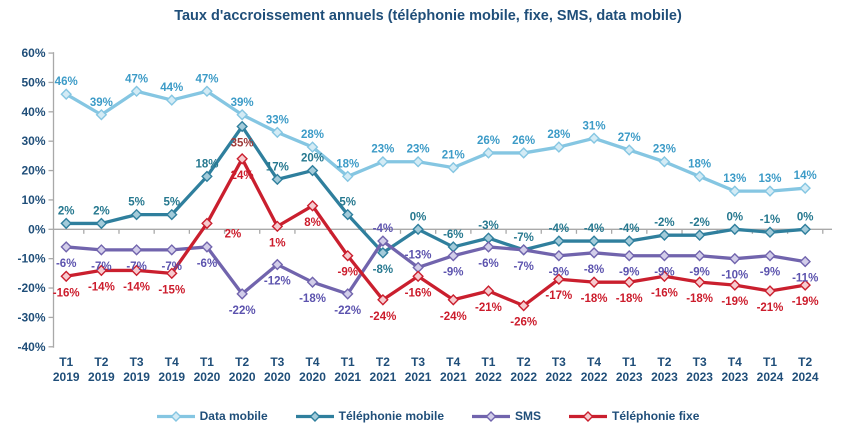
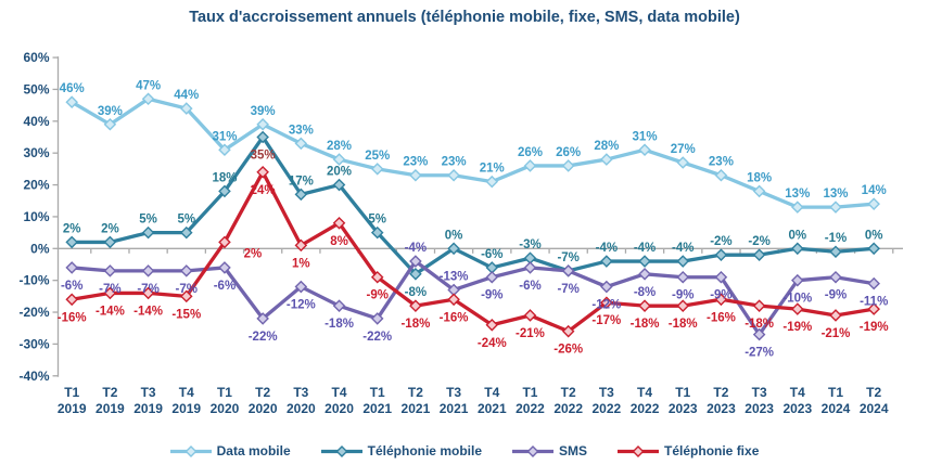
Data mobile/T1 2020: 47% -> 31%
Data mobile/T1 2021: 18% -> 25%
Téléphonie fixe/T2 2021: -24% -> -18%
SMS/T3 2022: -9% -> -12%
SMS/T3 2023: -9% -> -27%
